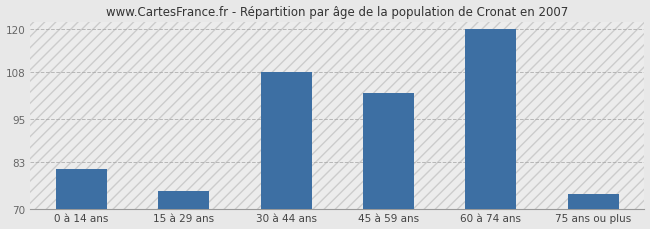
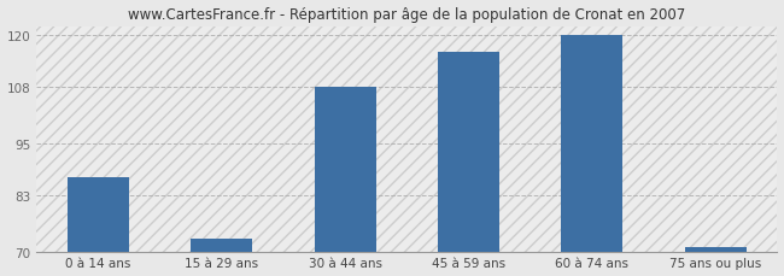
0 à 14 ans: 81 -> 87
15 à 29 ans: 75 -> 73
45 à 59 ans: 102 -> 116
75 ans ou plus: 74 -> 71
